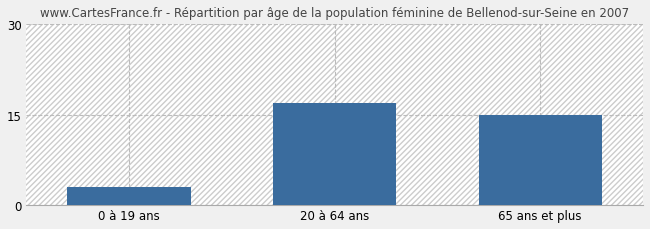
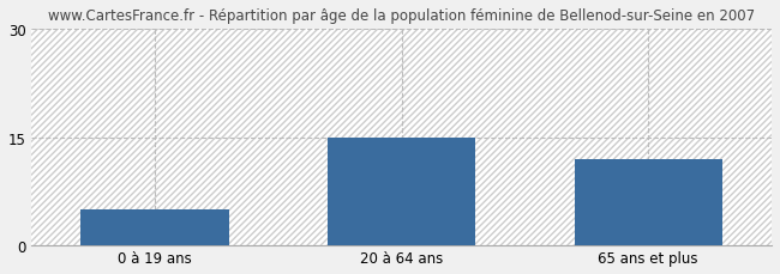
0 à 19 ans: 3 -> 5
20 à 64 ans: 17 -> 15
65 ans et plus: 15 -> 12
